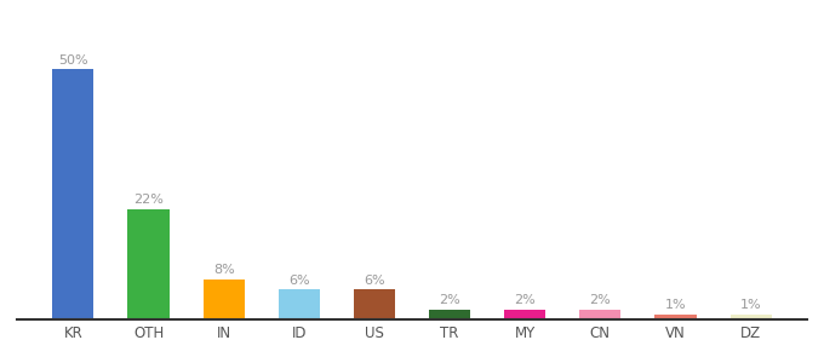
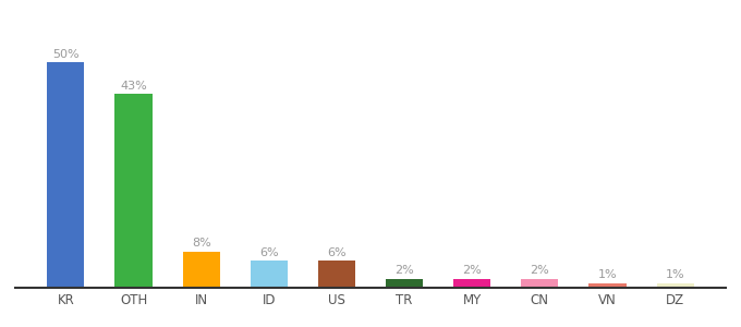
OTH: 22% -> 43%
